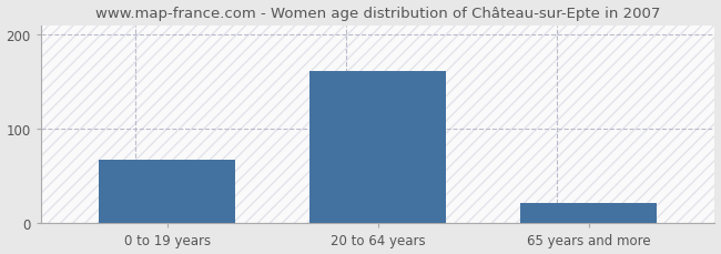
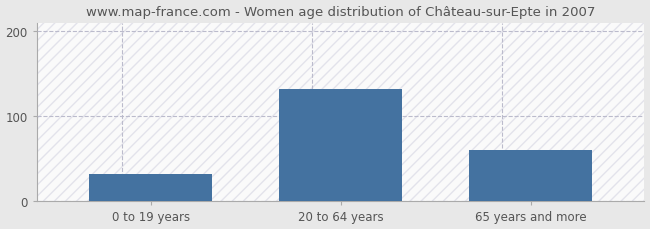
0 to 19 years: 68 -> 32
20 to 64 years: 162 -> 132
65 years and more: 22 -> 60
